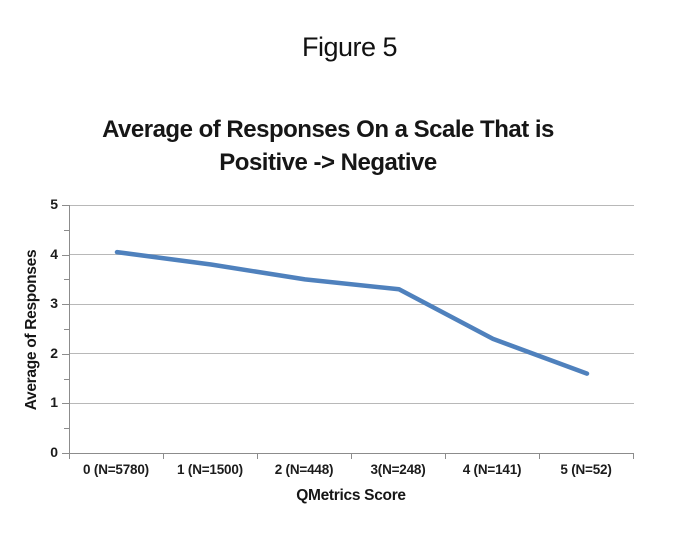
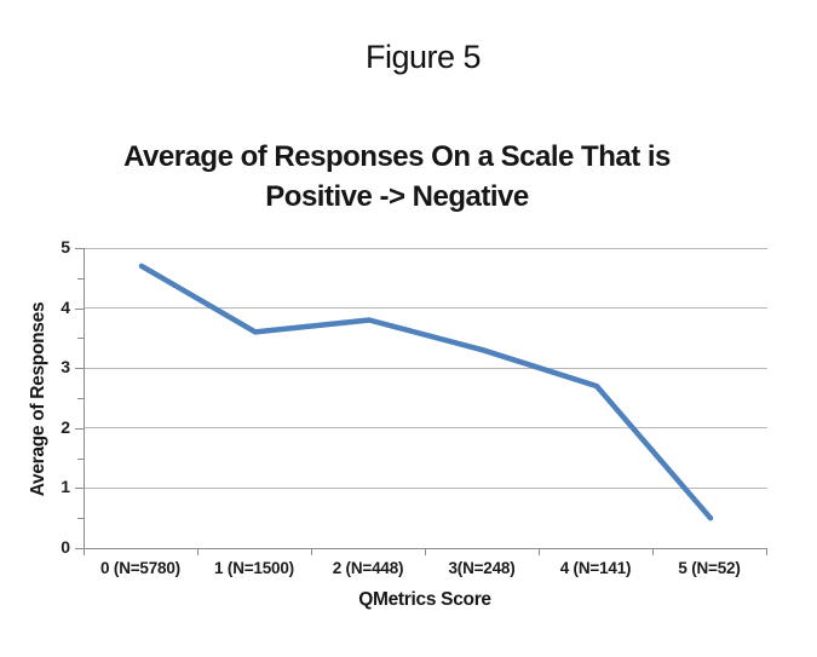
0 (N=5780): 4.0 -> 4.7
1 (N=1500): 3.8 -> 3.6
2 (N=448): 3.5 -> 3.8
4 (N=141): 2.3 -> 2.7
5 (N=52): 1.6 -> 0.5
